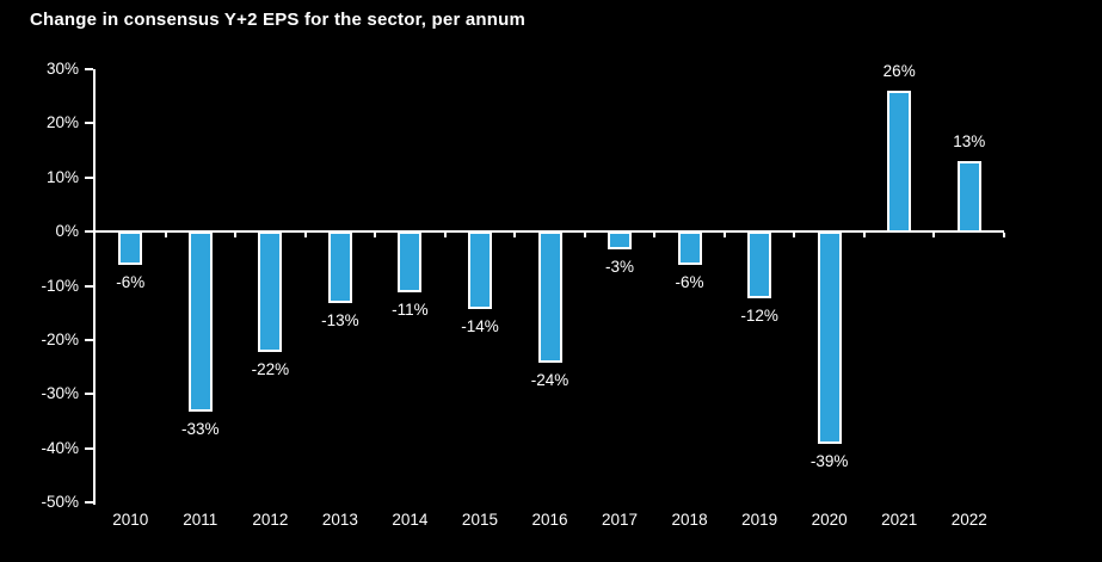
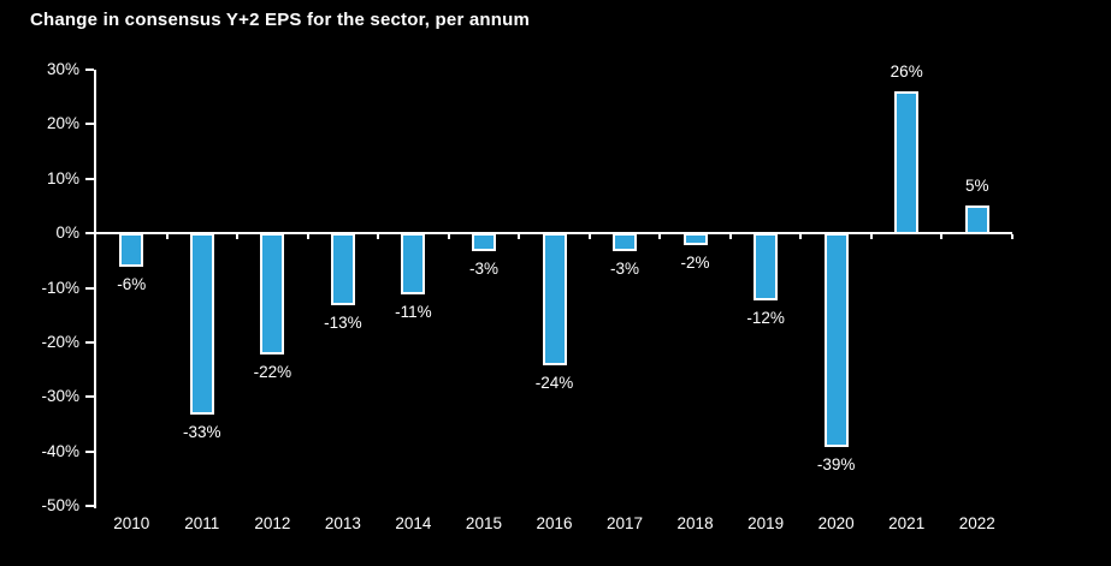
2015: -14% -> -3%
2018: -6% -> -2%
2022: 13% -> 5%
